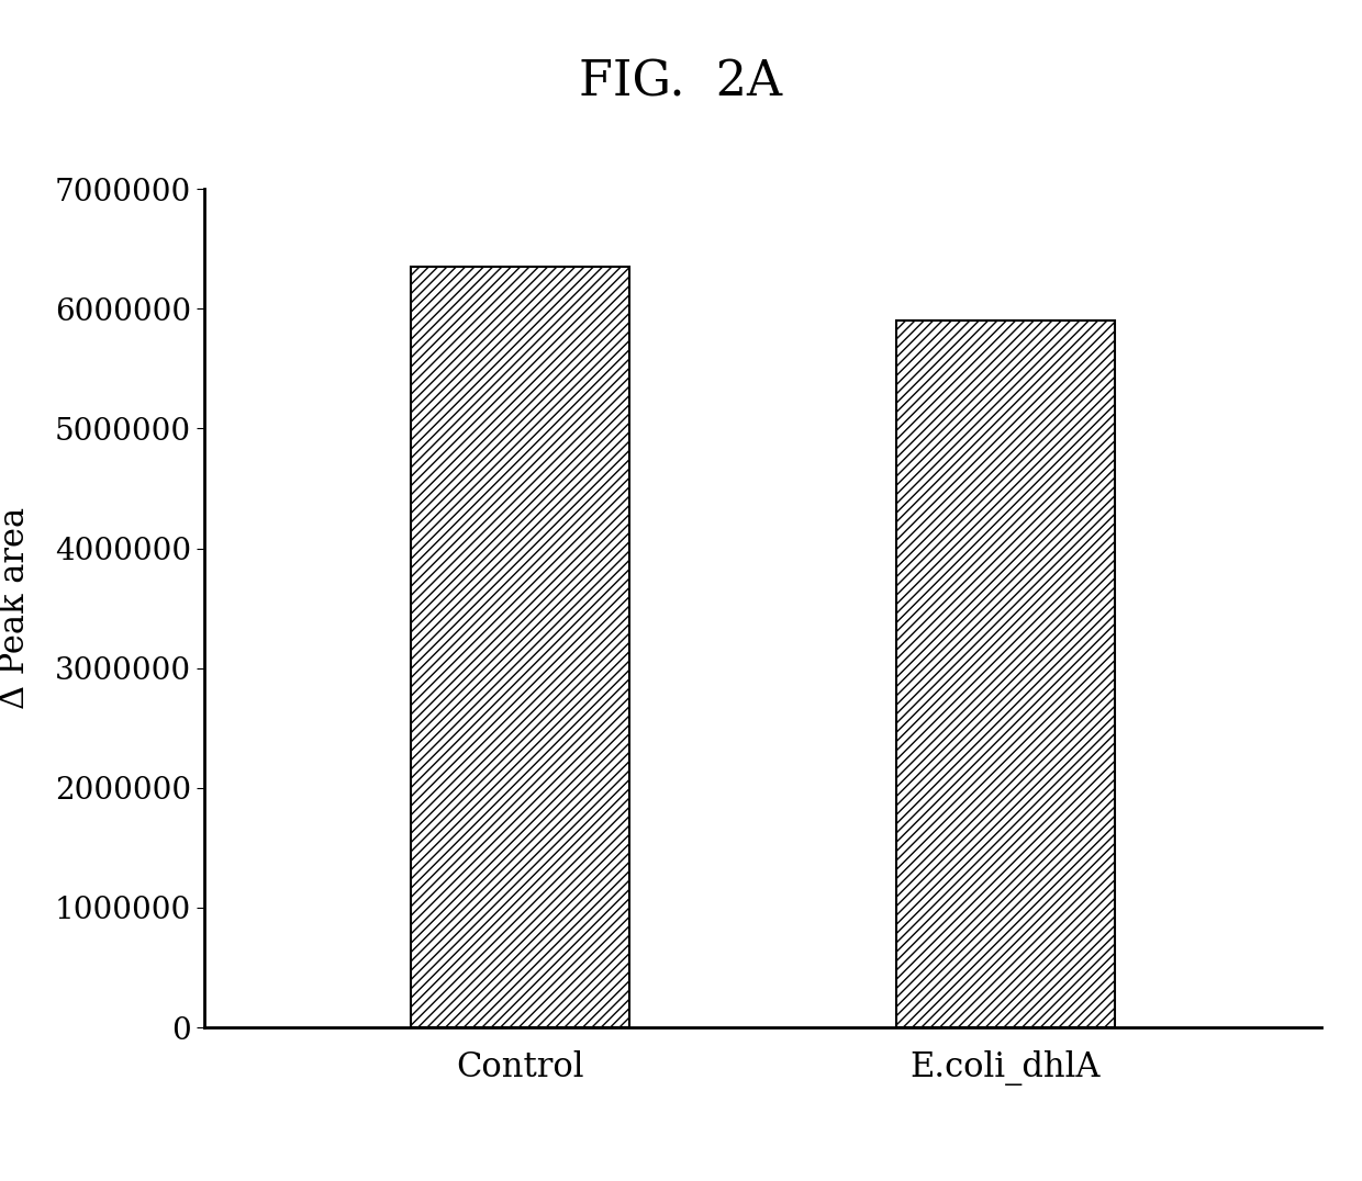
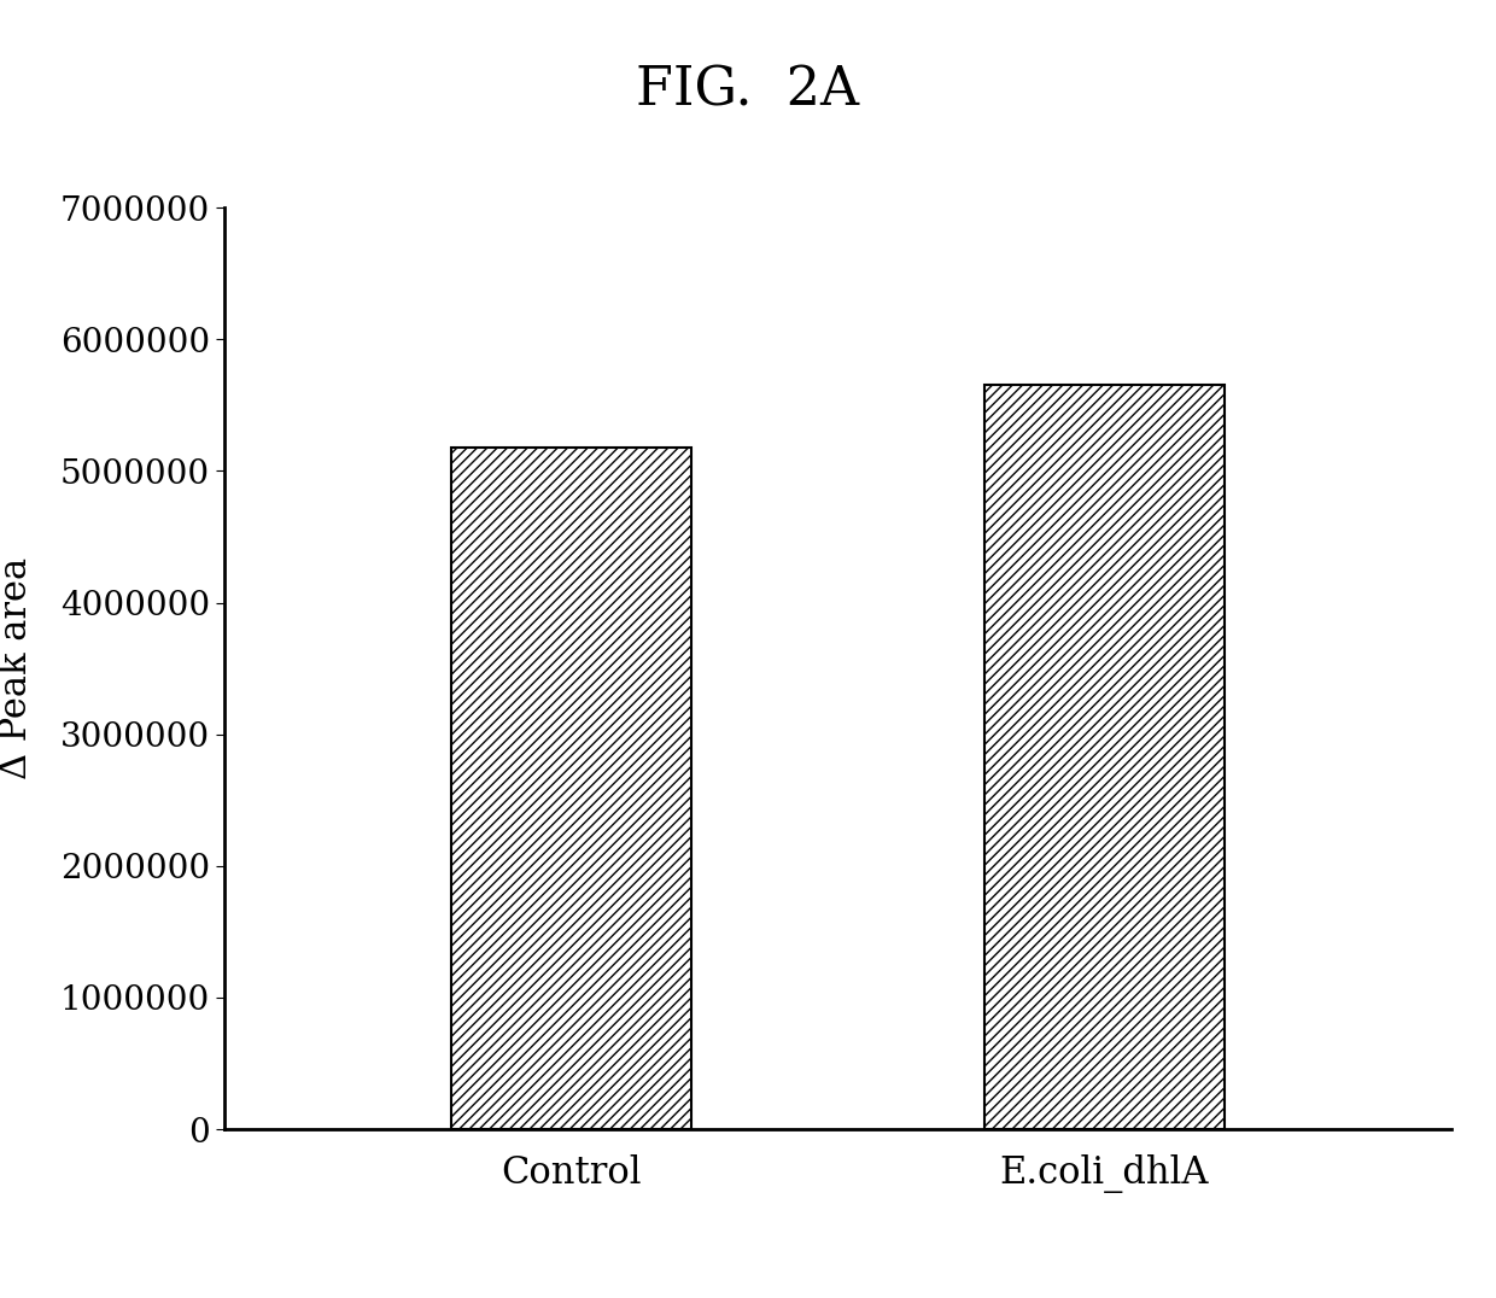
Control: 6350000 -> 5180000
E.coli_dhlA: 5900000 -> 5650000
